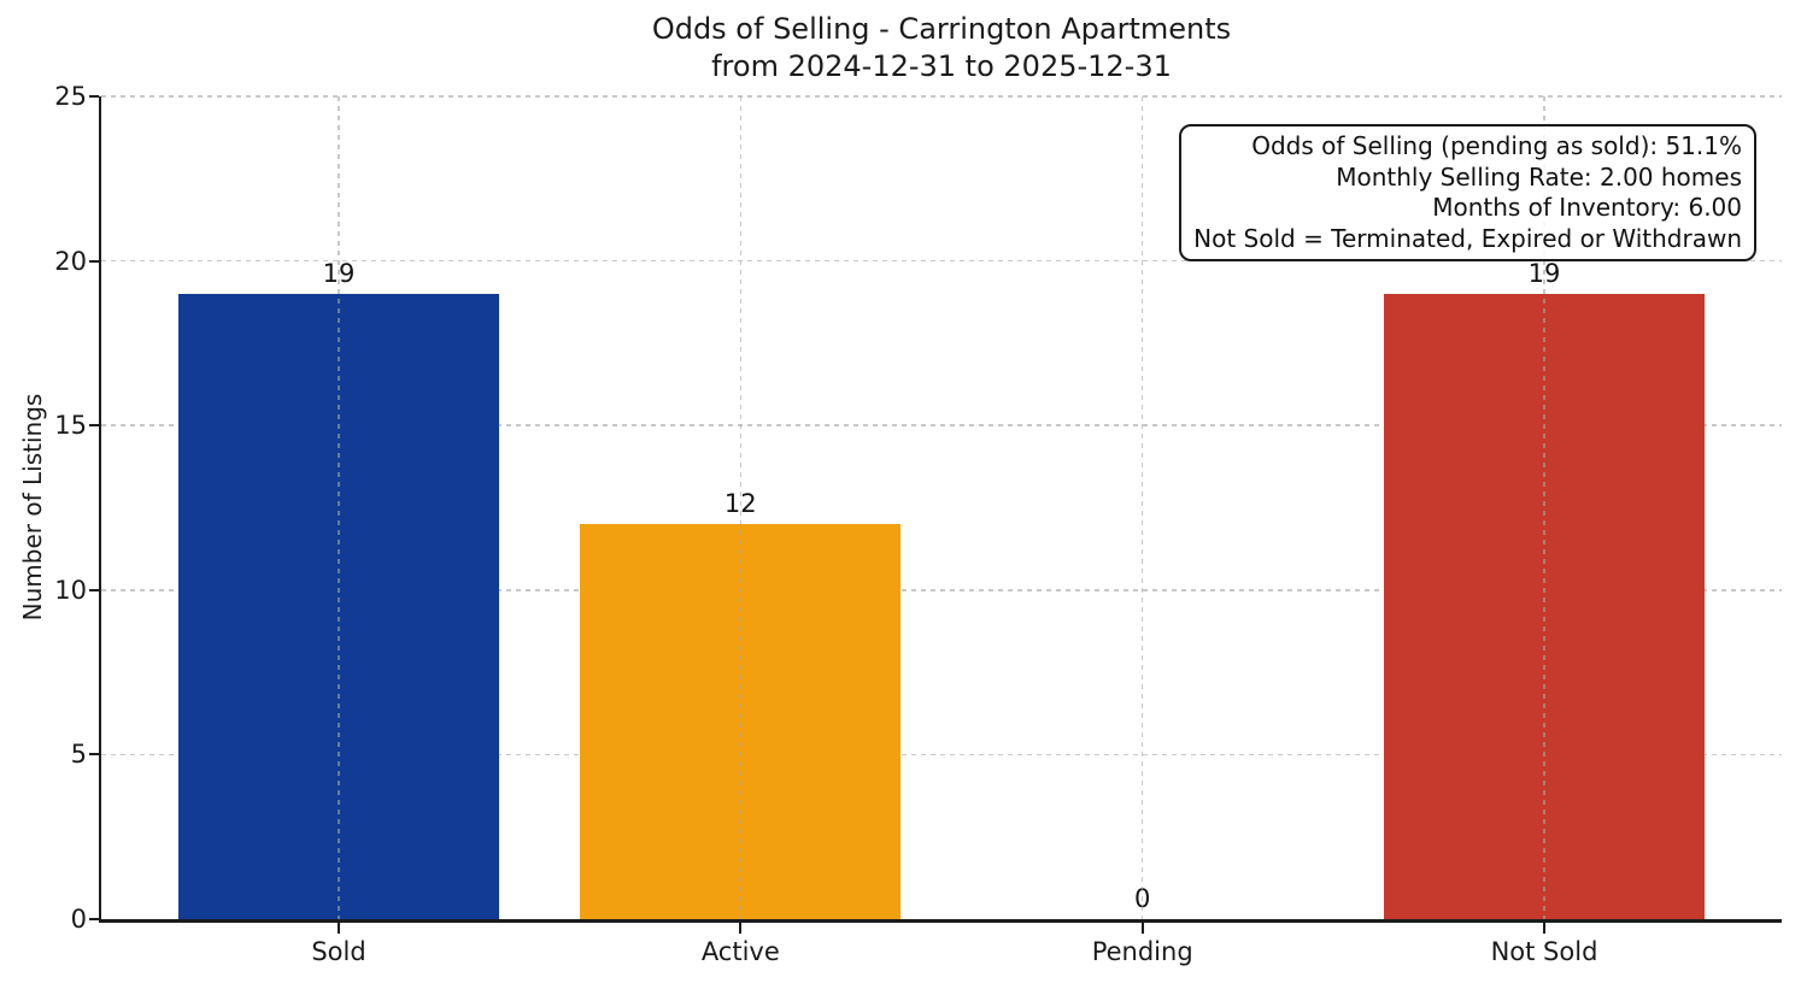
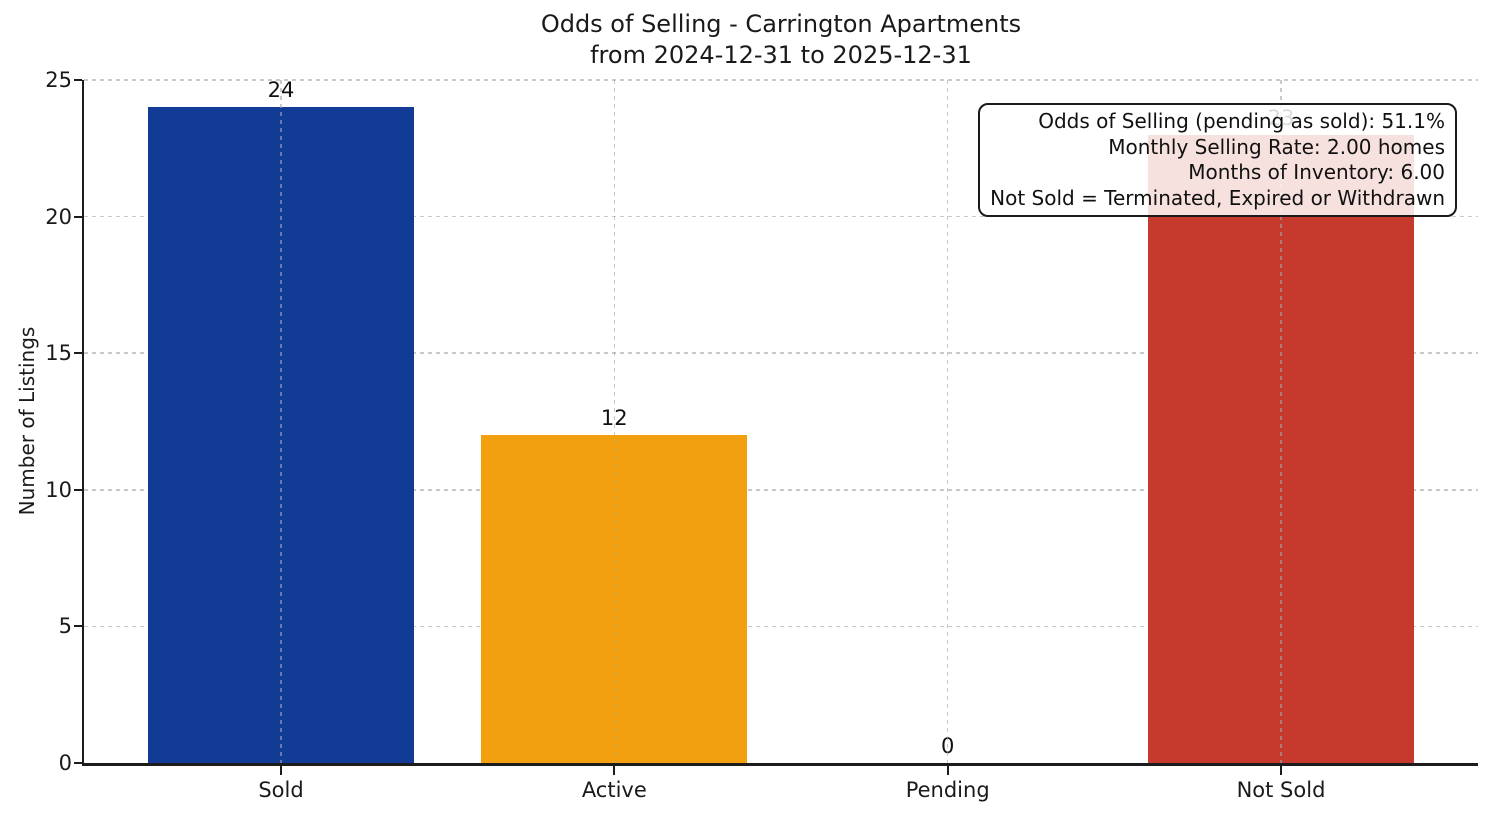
Sold: 19 -> 24
Not Sold: 19 -> 23
